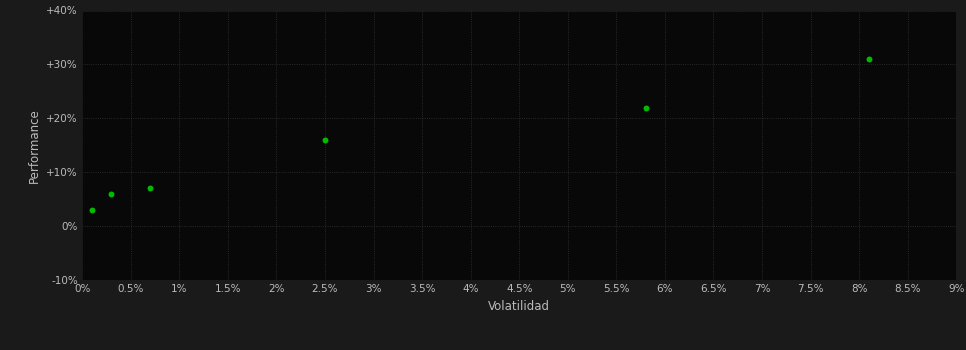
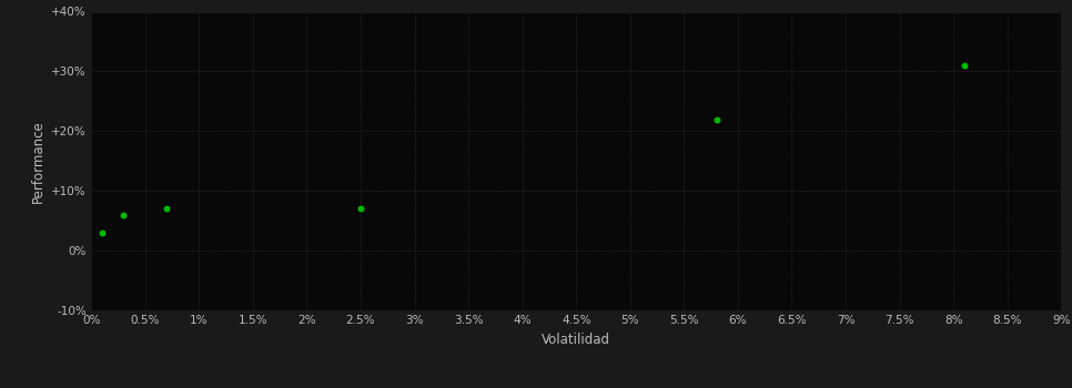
2.5%: 16% -> 7%
